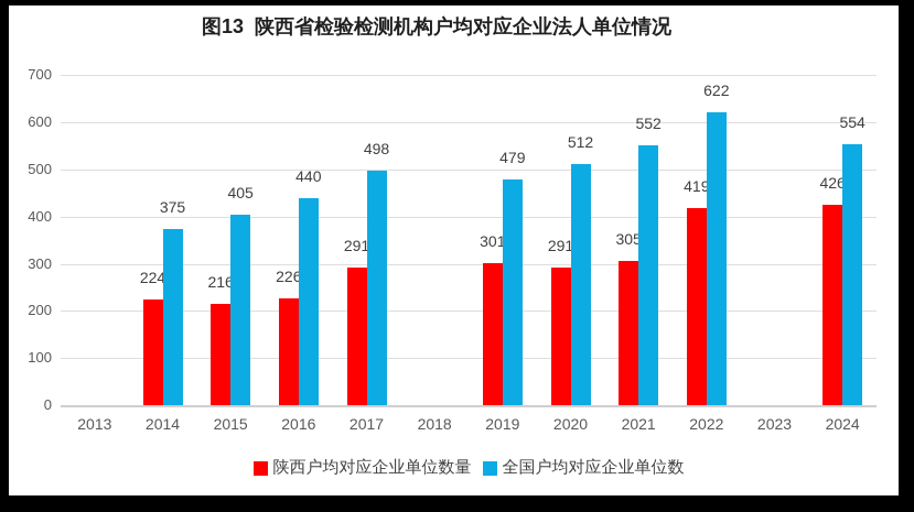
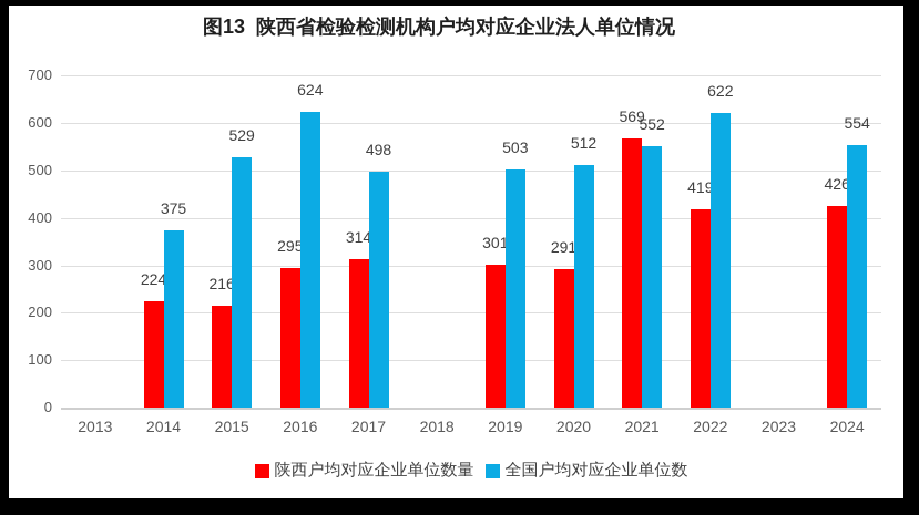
全国户均对应企业单位数/2015: 405 -> 529
陕西户均对应企业单位数量/2016: 226 -> 295
全国户均对应企业单位数/2016: 440 -> 624
陕西户均对应企业单位数量/2017: 291 -> 314
全国户均对应企业单位数/2019: 479 -> 503
陕西户均对应企业单位数量/2021: 305 -> 569
